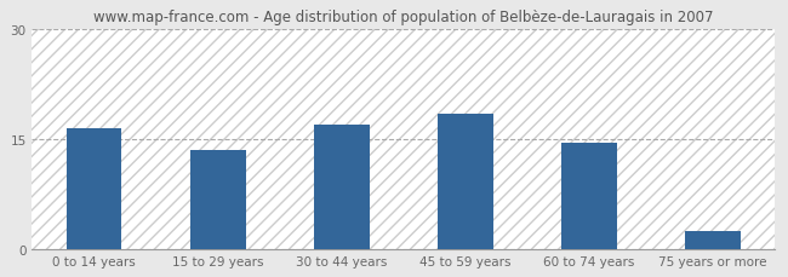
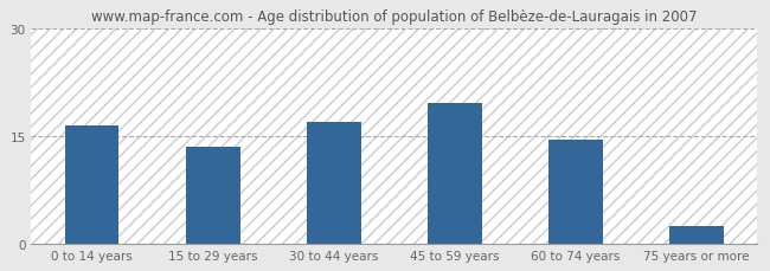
45 to 59 years: 18.5 -> 19.6
